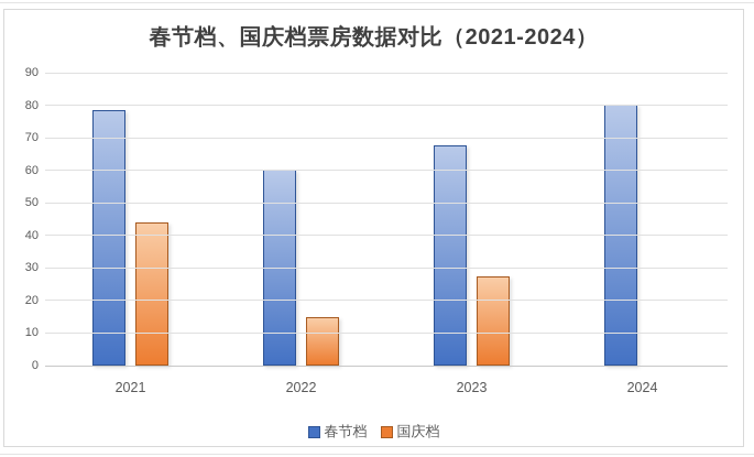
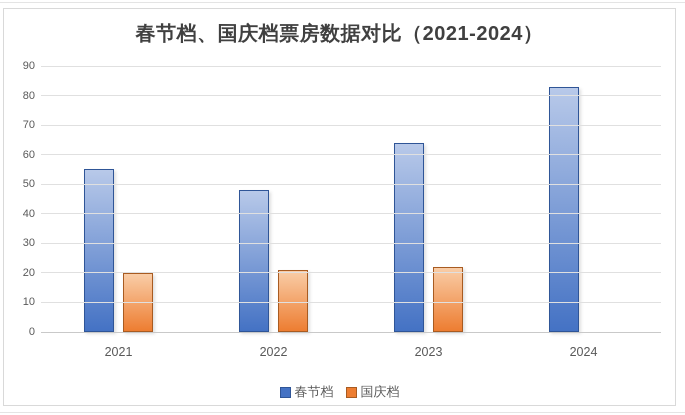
春节档/2021: 78 -> 55
国庆档/2021: 44 -> 20
春节档/2022: 60 -> 48
国庆档/2022: 15 -> 21
春节档/2023: 68 -> 64
国庆档/2023: 27 -> 22
春节档/2024: 80 -> 83
